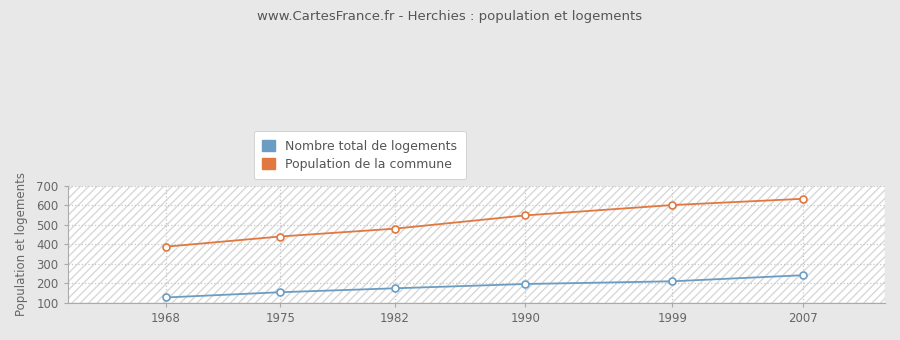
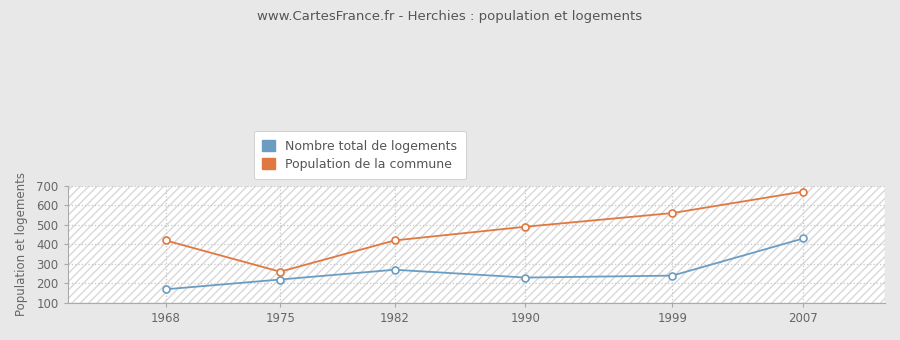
Nombre total de logements/1968: 130 -> 170
Population de la commune/1968: 390 -> 420
Nombre total de logements/1975: 160 -> 220
Population de la commune/1975: 440 -> 260
Nombre total de logements/1982: 180 -> 270
Population de la commune/1982: 480 -> 420
Nombre total de logements/1990: 200 -> 230
Population de la commune/1990: 550 -> 490
Nombre total de logements/1999: 210 -> 240
Population de la commune/1999: 600 -> 560
Nombre total de logements/2007: 240 -> 430
Population de la commune/2007: 630 -> 670
